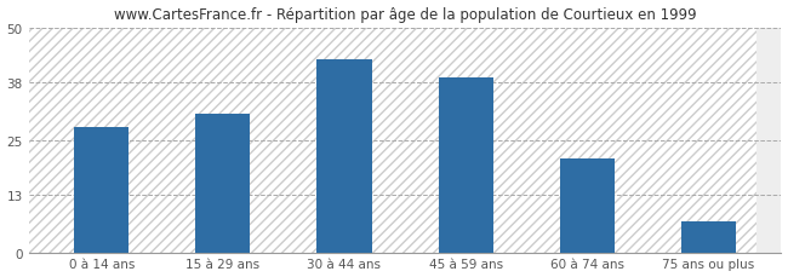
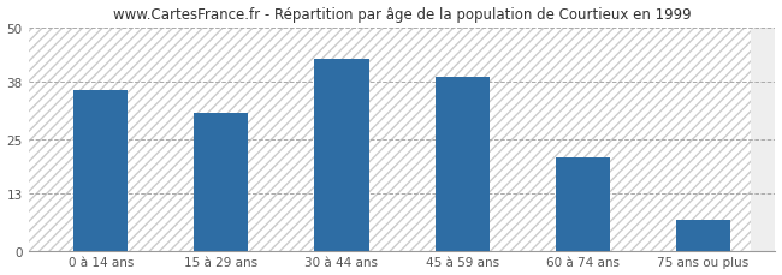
0 à 14 ans: 28 -> 36
